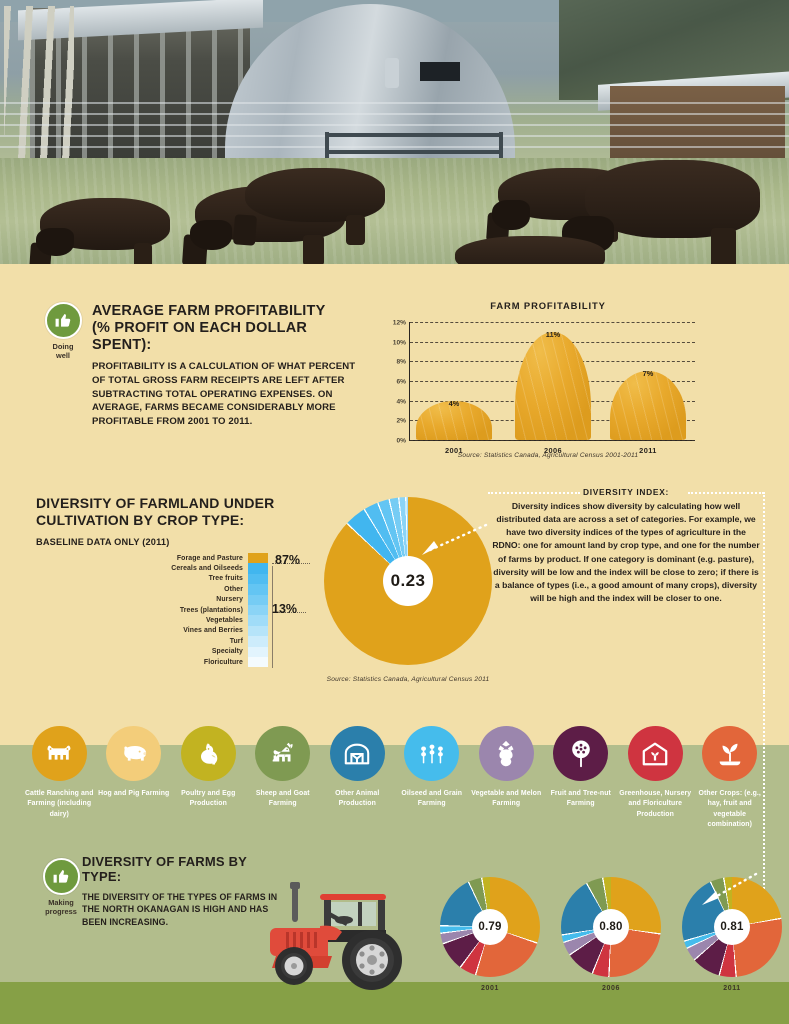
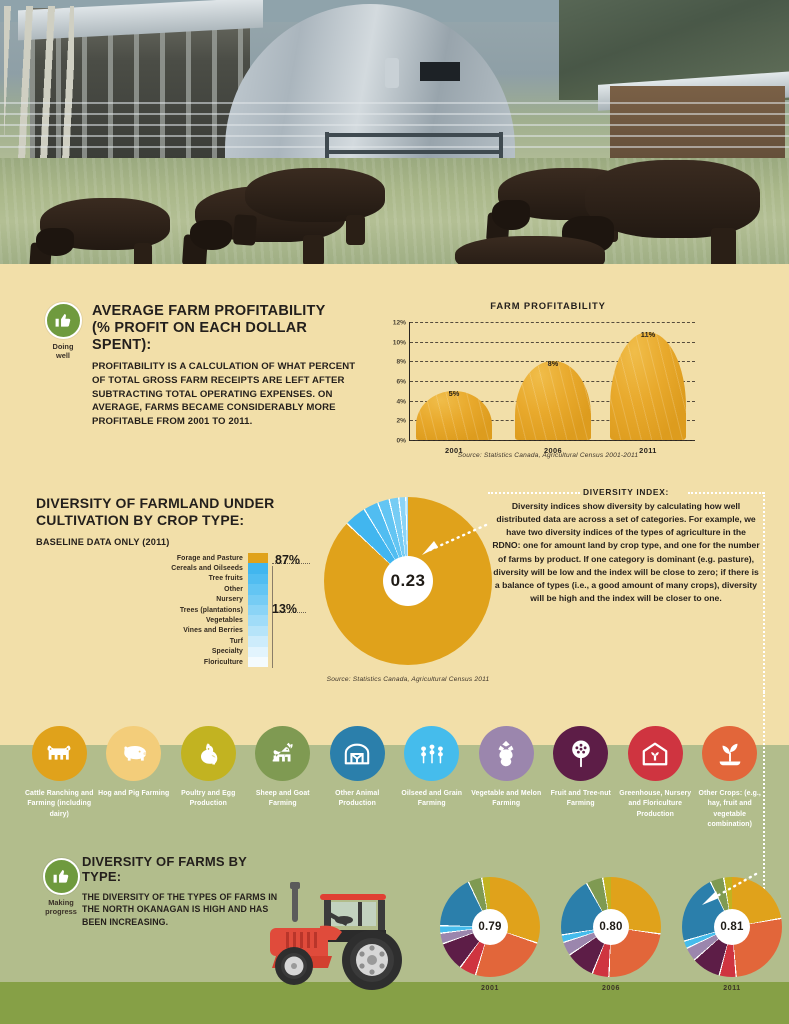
FARM PROFITABILITY/2001: 4% -> 5%
FARM PROFITABILITY/2006: 11% -> 8%
FARM PROFITABILITY/2011: 7% -> 11%
